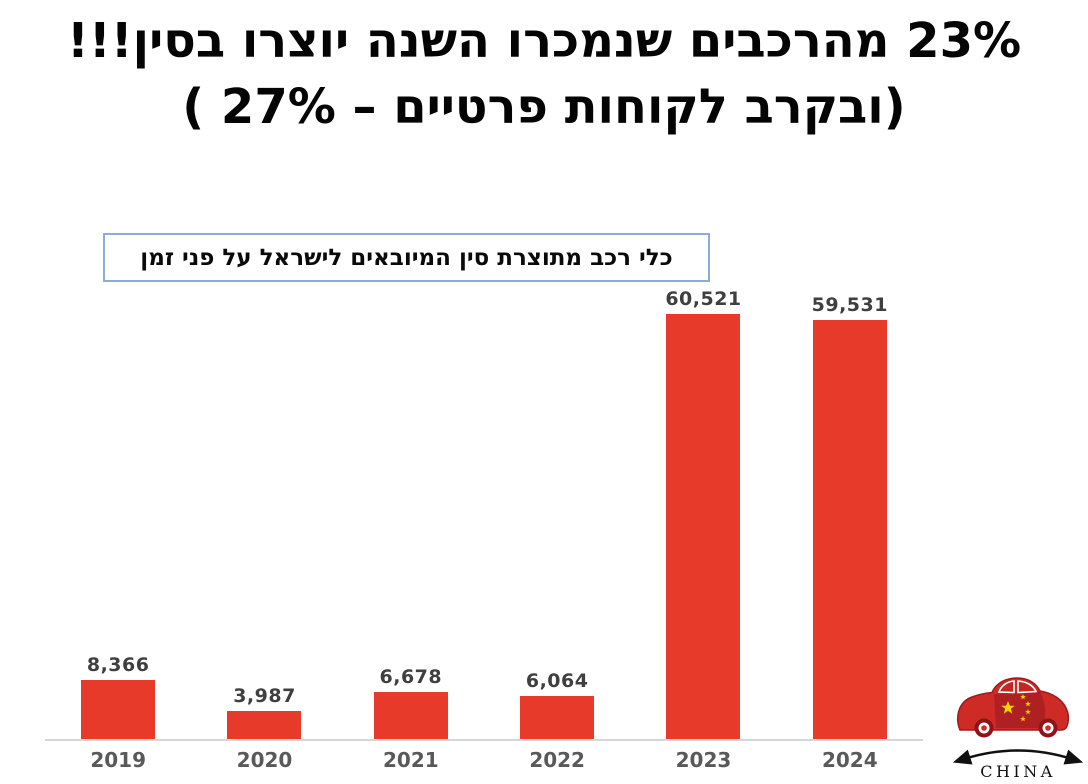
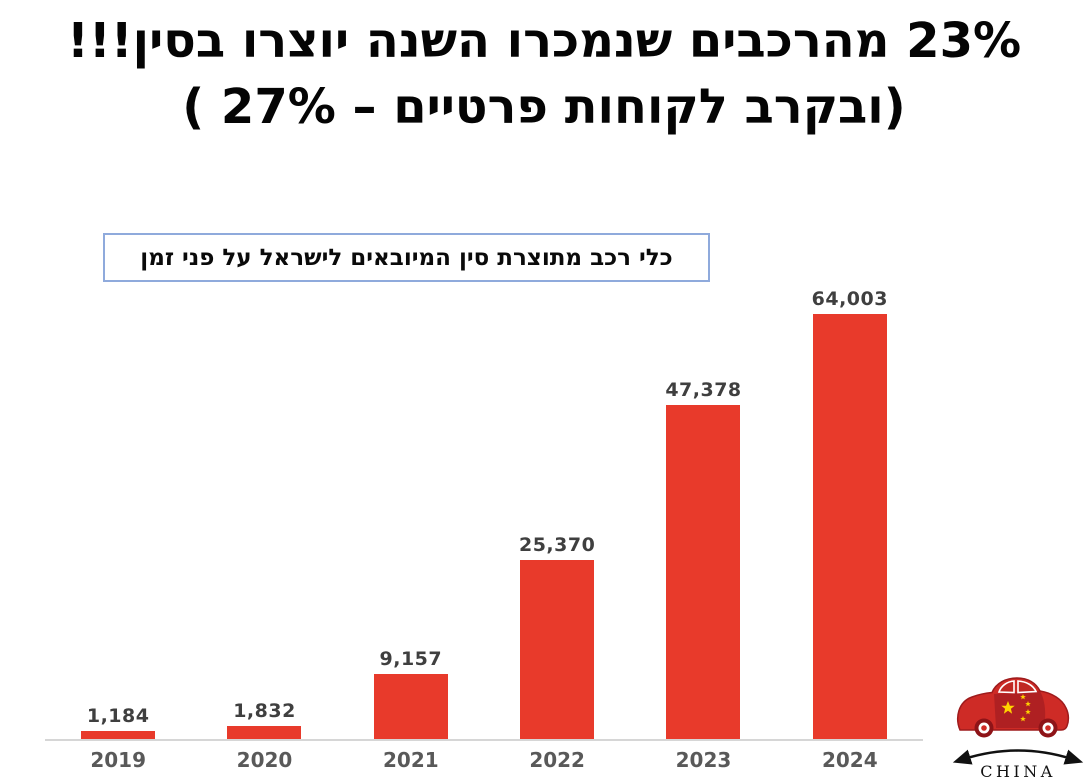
2019: 8,366 -> 1,184
2020: 3,987 -> 1,832
2021: 6,678 -> 9,157
2022: 6,064 -> 25,370
2023: 60,521 -> 47,378
2024: 59,531 -> 64,003
